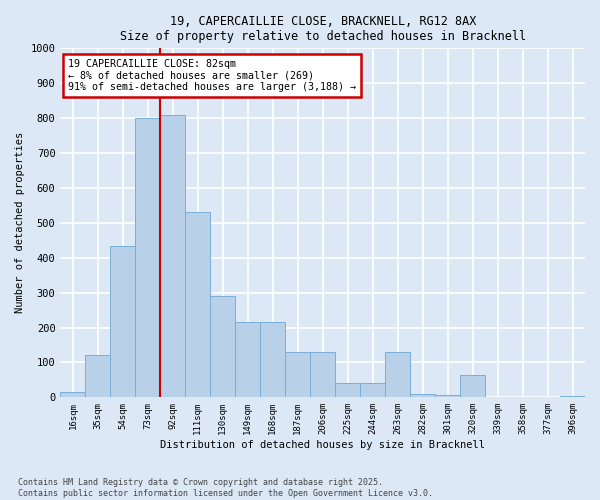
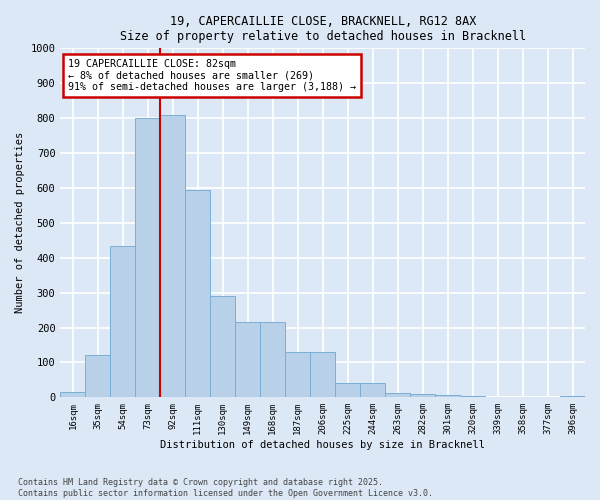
111sqm: 530 -> 595
263sqm: 130 -> 13
320sqm: 65 -> 4
